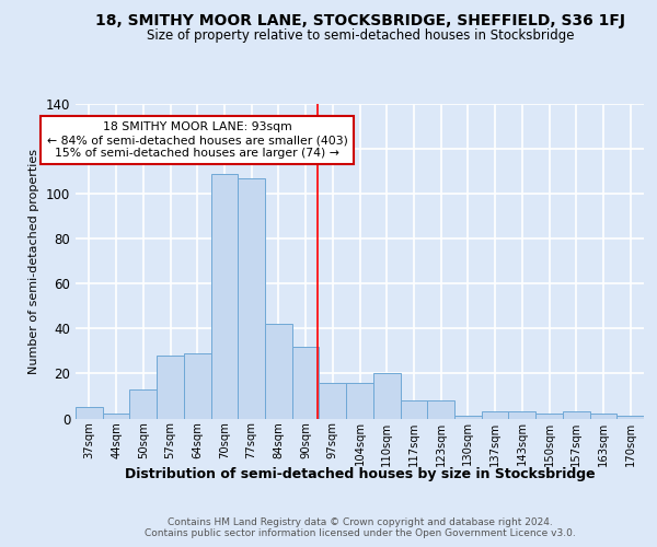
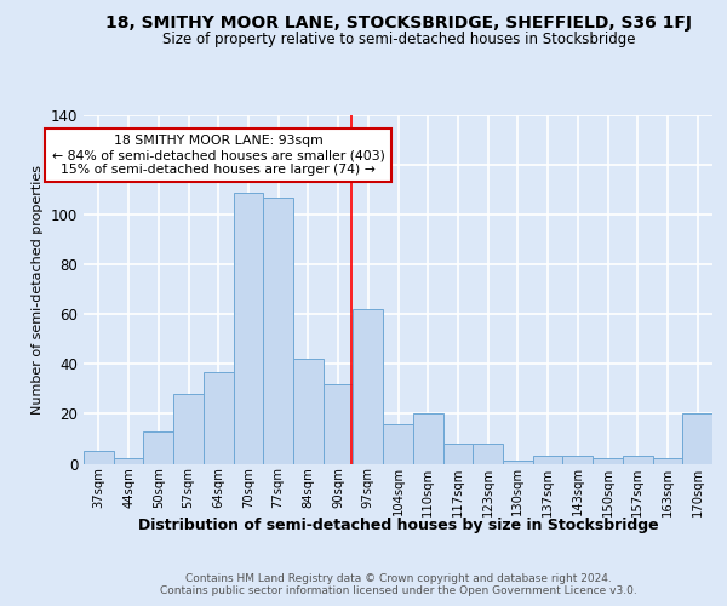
64sqm: 29 -> 37
97sqm: 16 -> 62
170sqm: 1 -> 20
